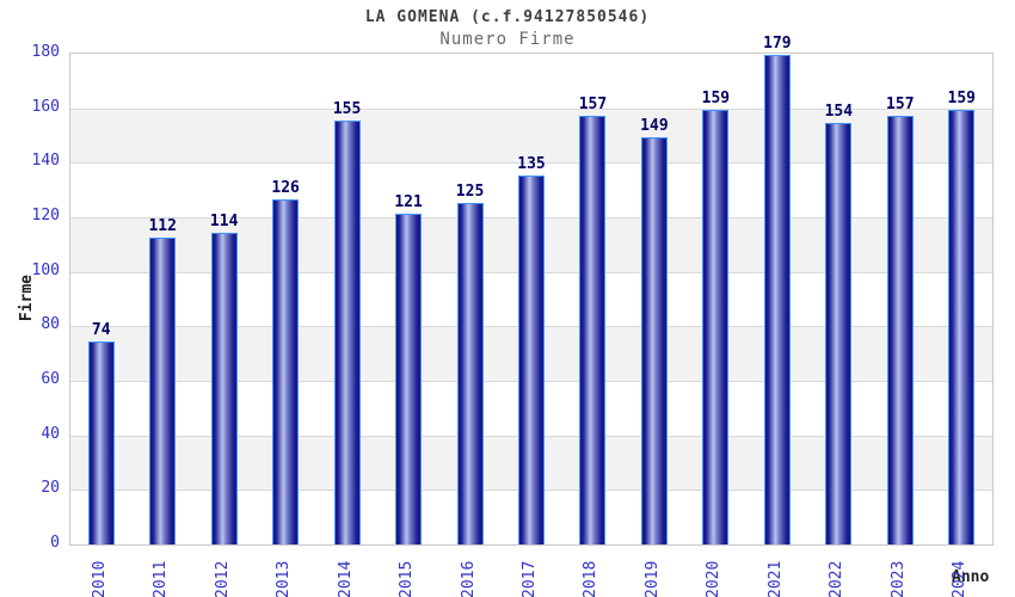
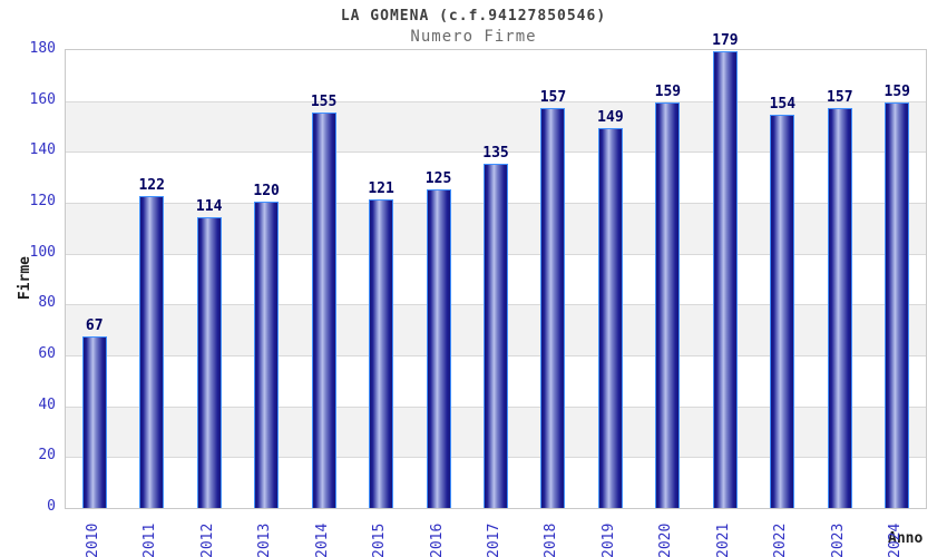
2010: 74 -> 67
2011: 112 -> 122
2013: 126 -> 120
